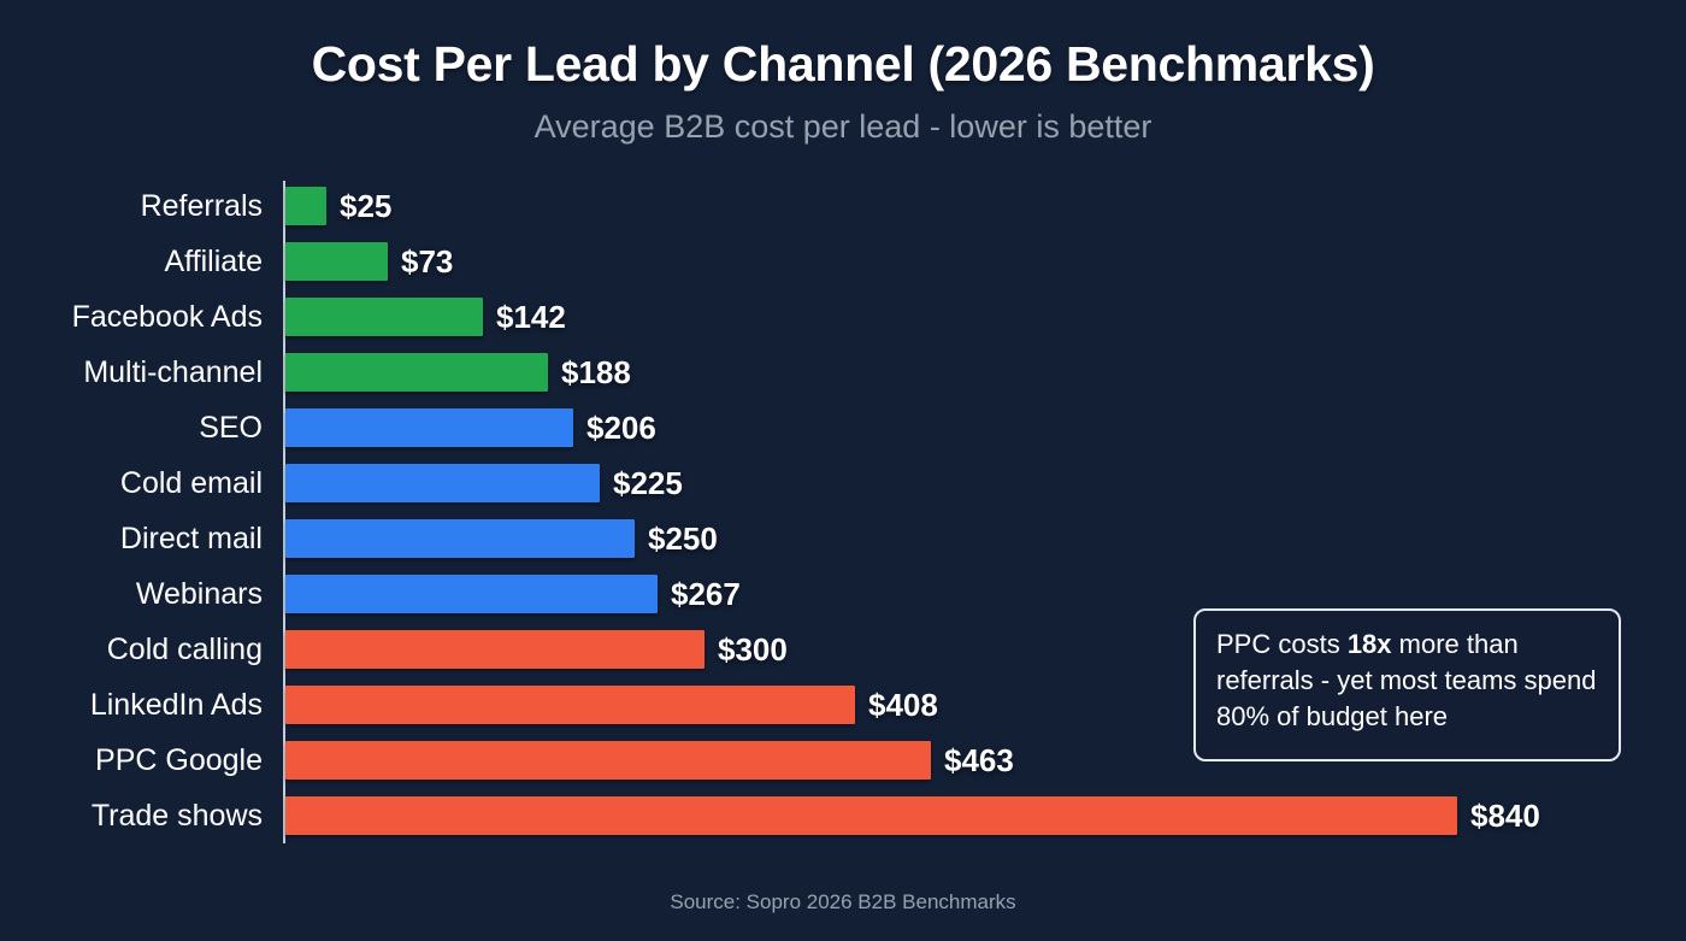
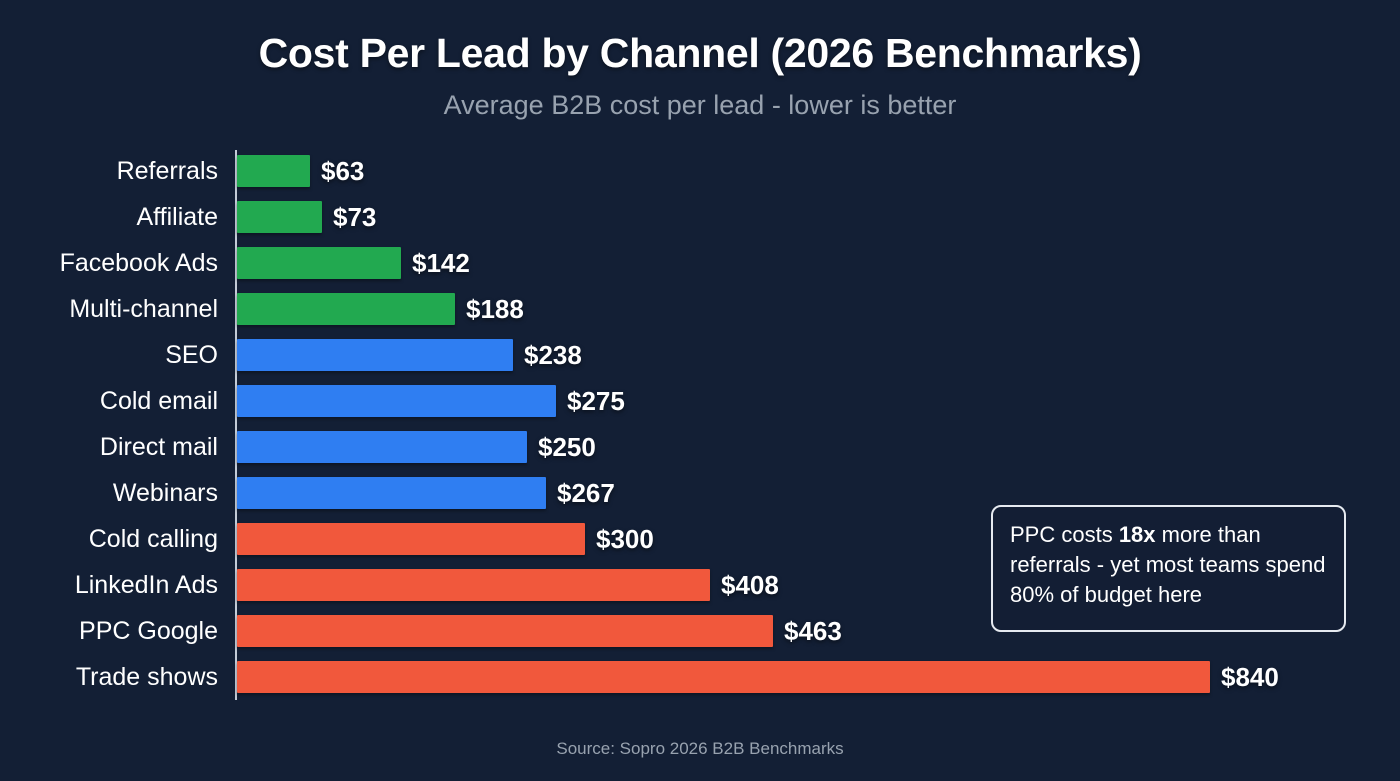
Referrals: $25 -> $63
SEO: $206 -> $238
Cold email: $225 -> $275
